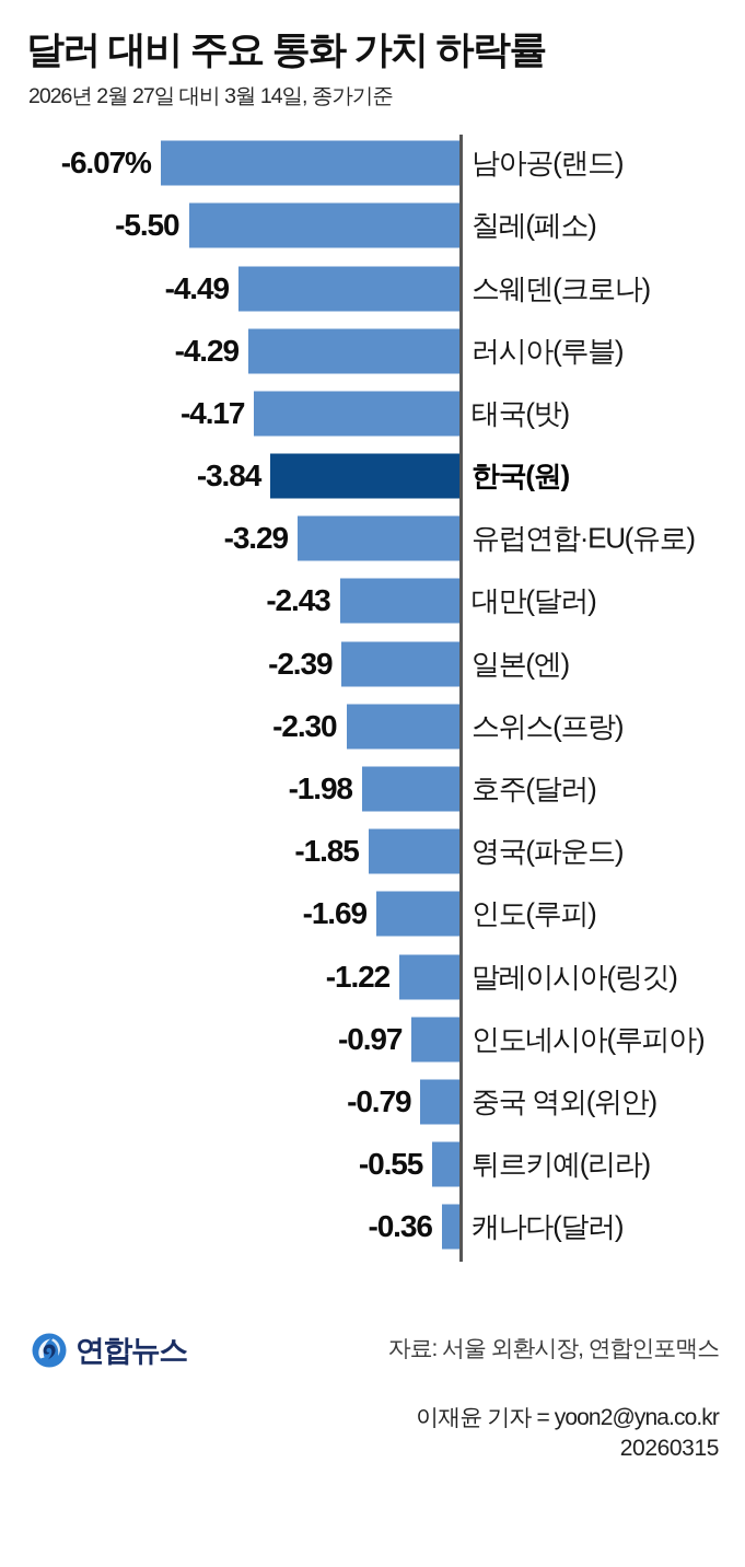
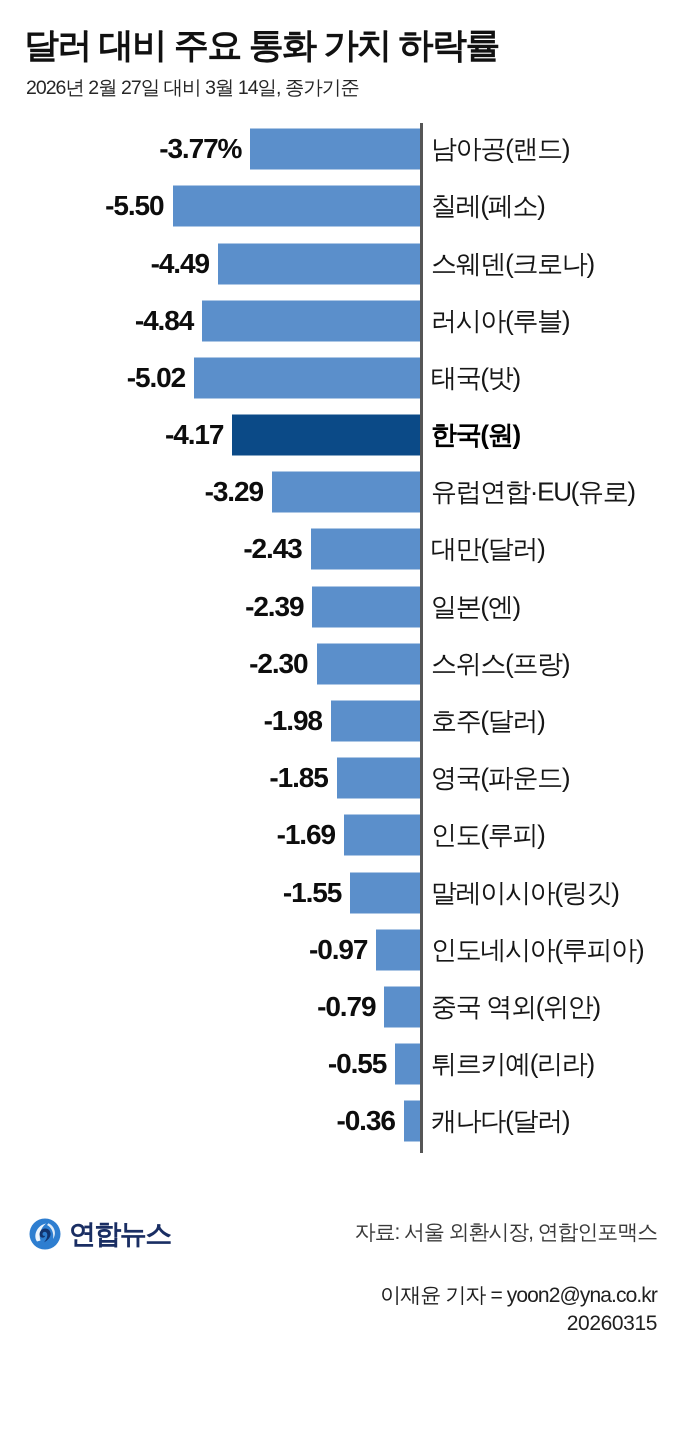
남아공(랜드): -6.07% -> -3.77%
러시아(루블): -4.29 -> -4.84
태국(밧): -4.17 -> -5.02
한국(원): -3.84 -> -4.17
말레이시아(링깃): -1.22 -> -1.55
